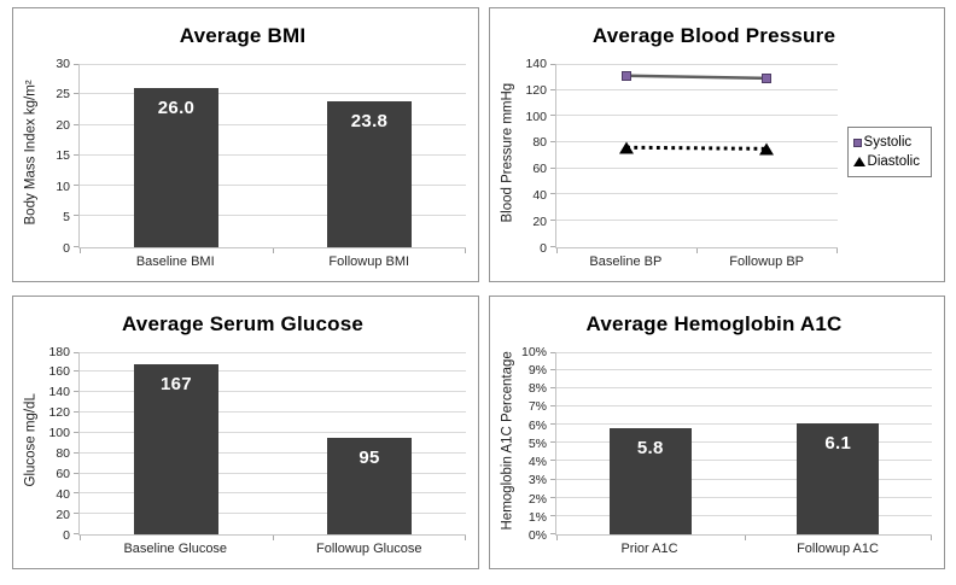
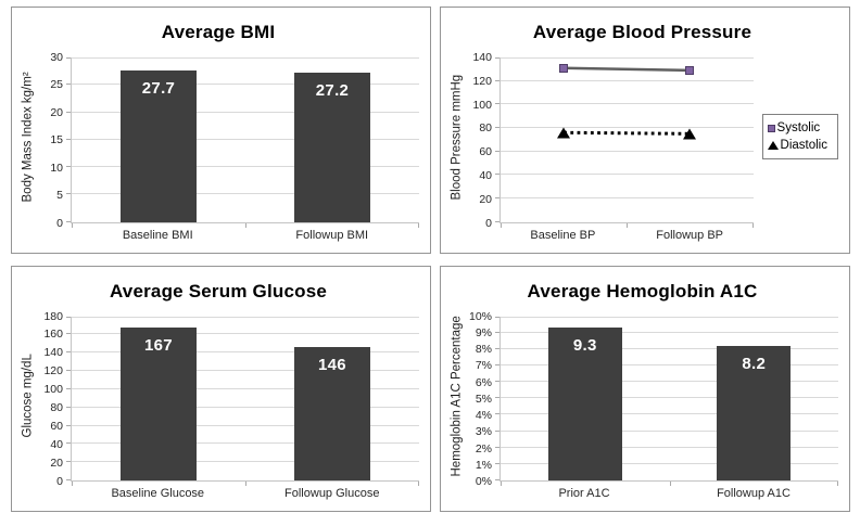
Average BMI/Baseline BMI: 26.0 -> 27.7
Average BMI/Followup BMI: 23.8 -> 27.2
Average Serum Glucose/Followup Glucose: 95 -> 146
Average Hemoglobin A1C/Prior A1C: 5.8 -> 9.3
Average Hemoglobin A1C/Followup A1C: 6.1 -> 8.2
